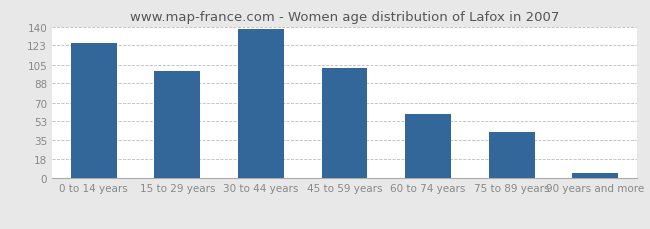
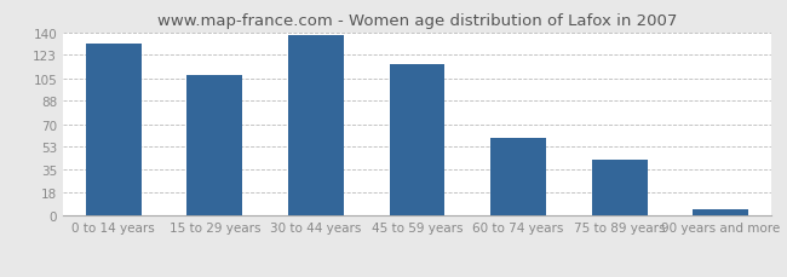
0 to 14 years: 125 -> 131
15 to 29 years: 99 -> 107
45 to 59 years: 102 -> 116
